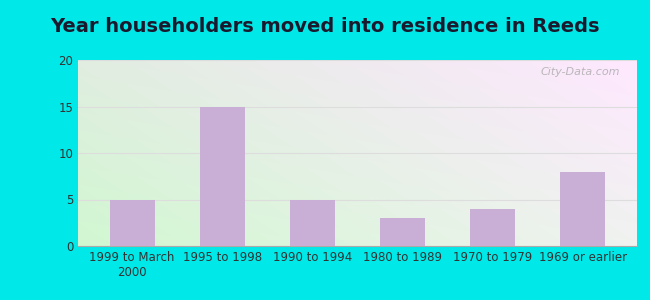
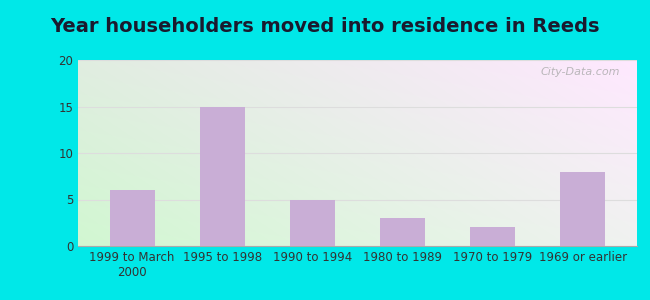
1999 to March 2000: 5 -> 6
1970 to 1979: 4 -> 2
